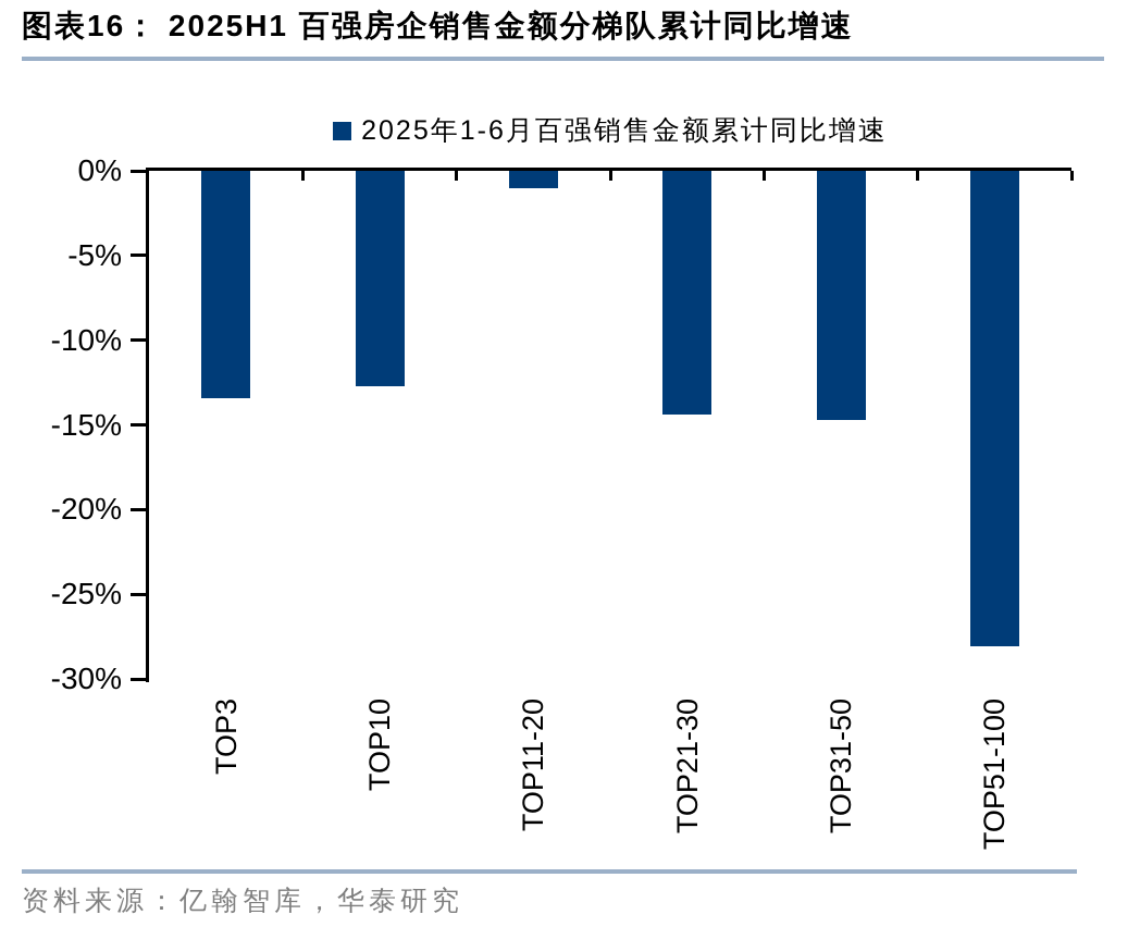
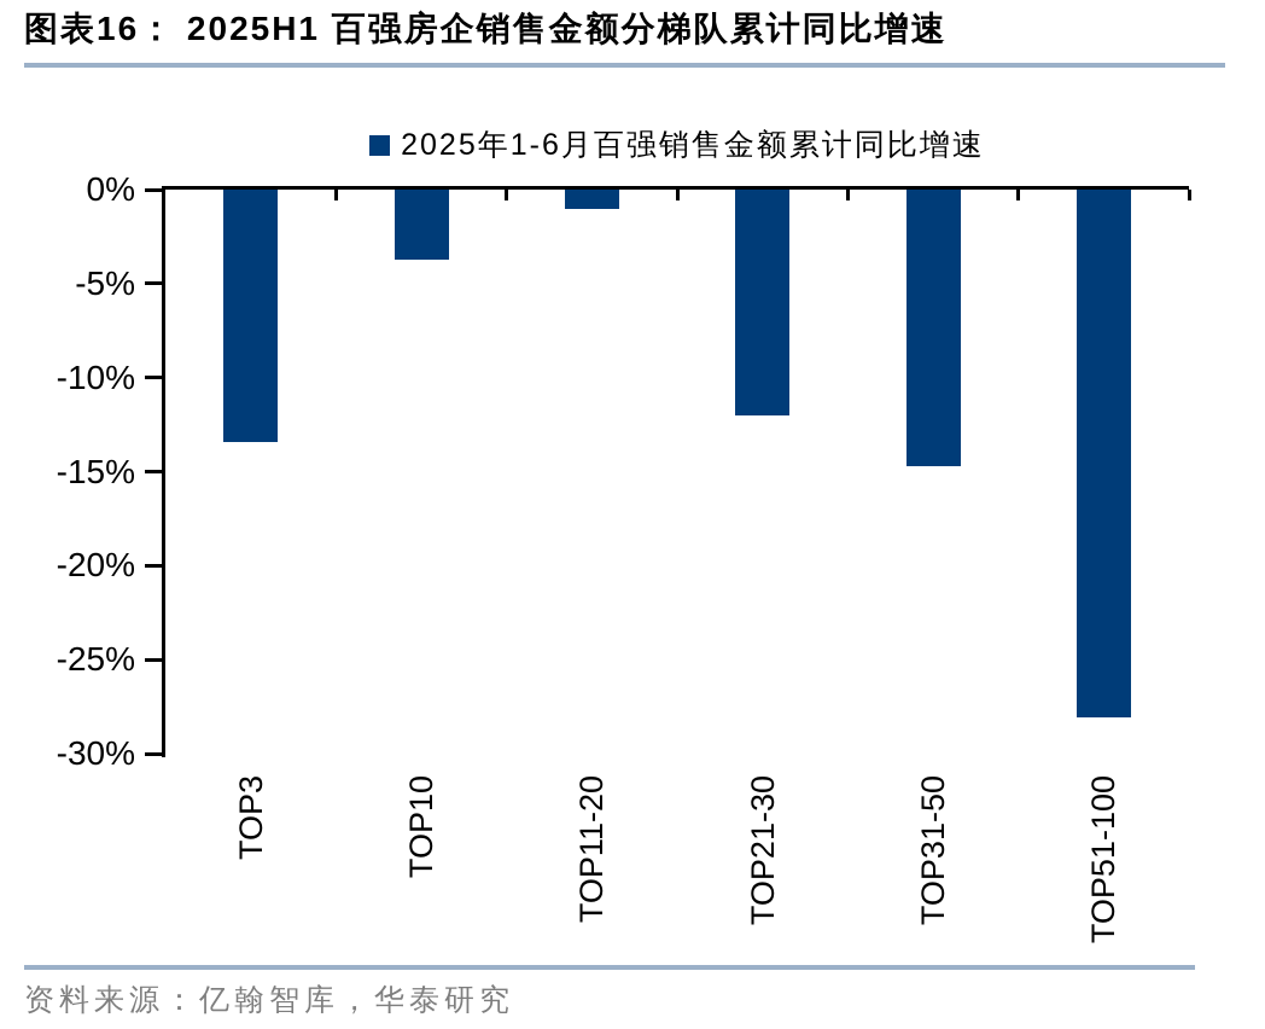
TOP10: -12.7% -> -3.7%
TOP21-30: -14.4% -> -12.0%
